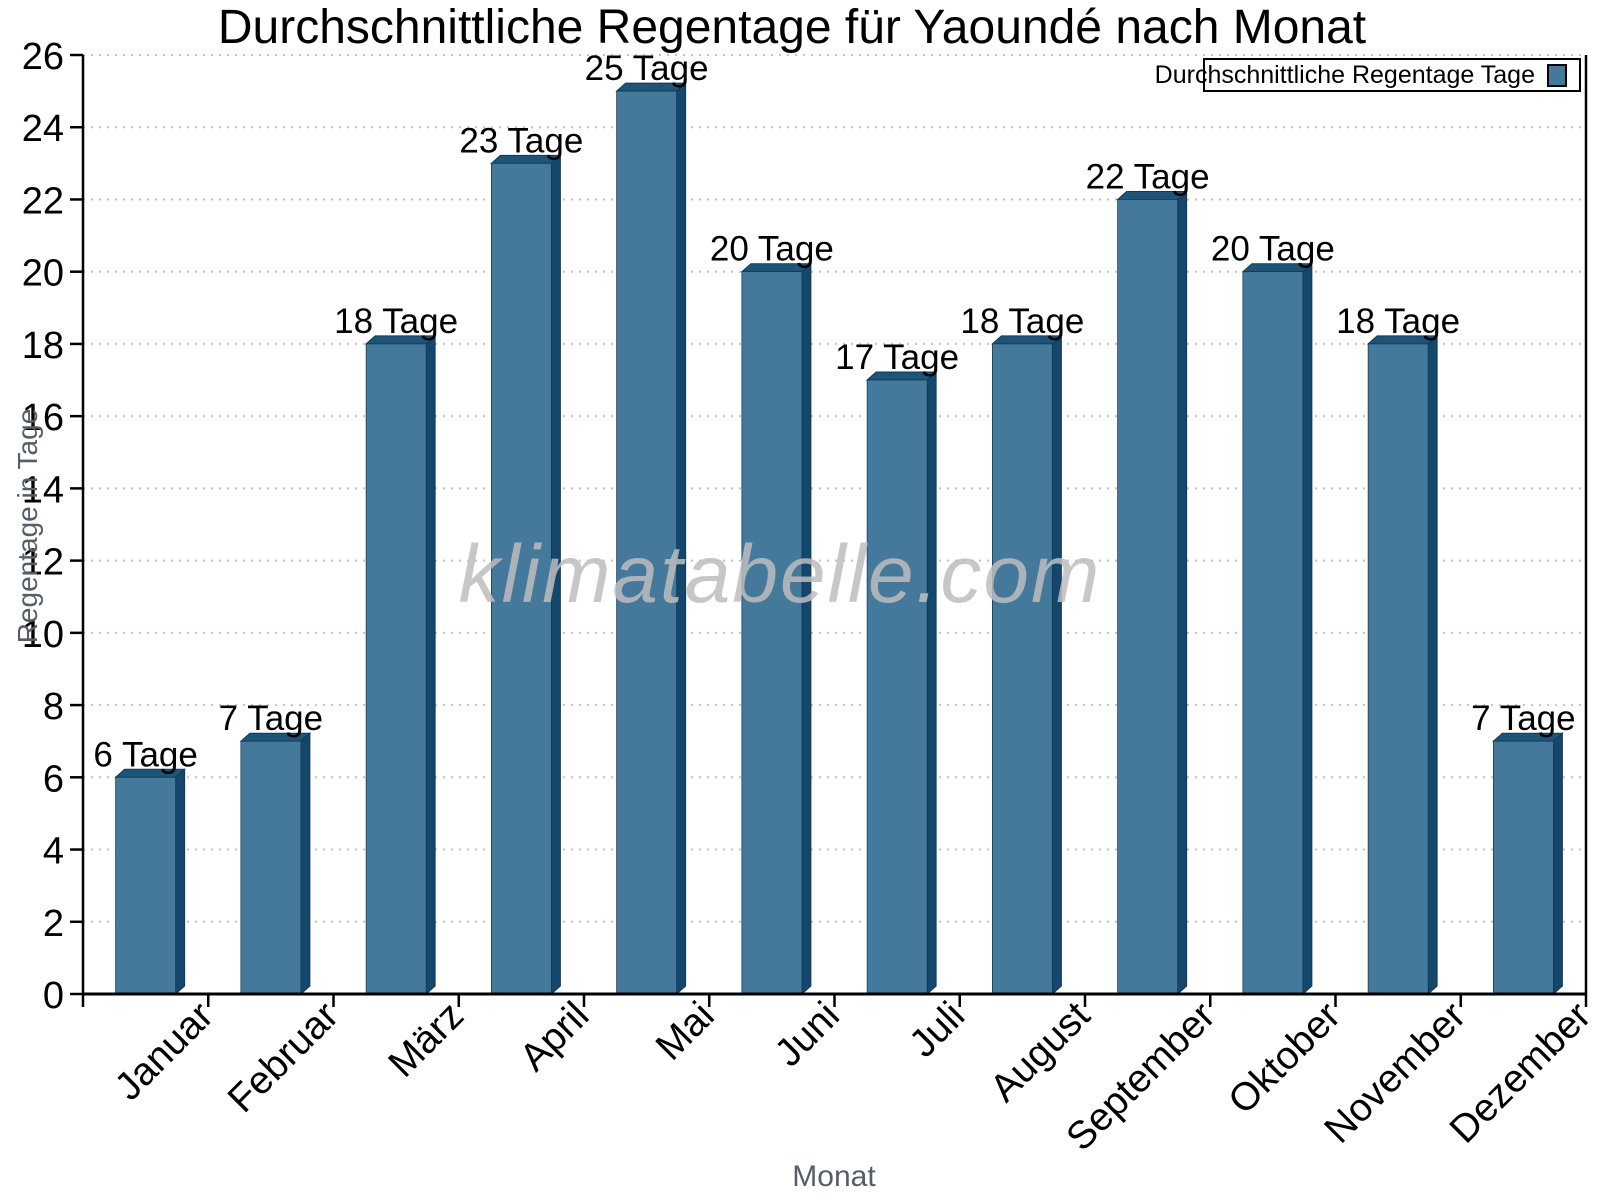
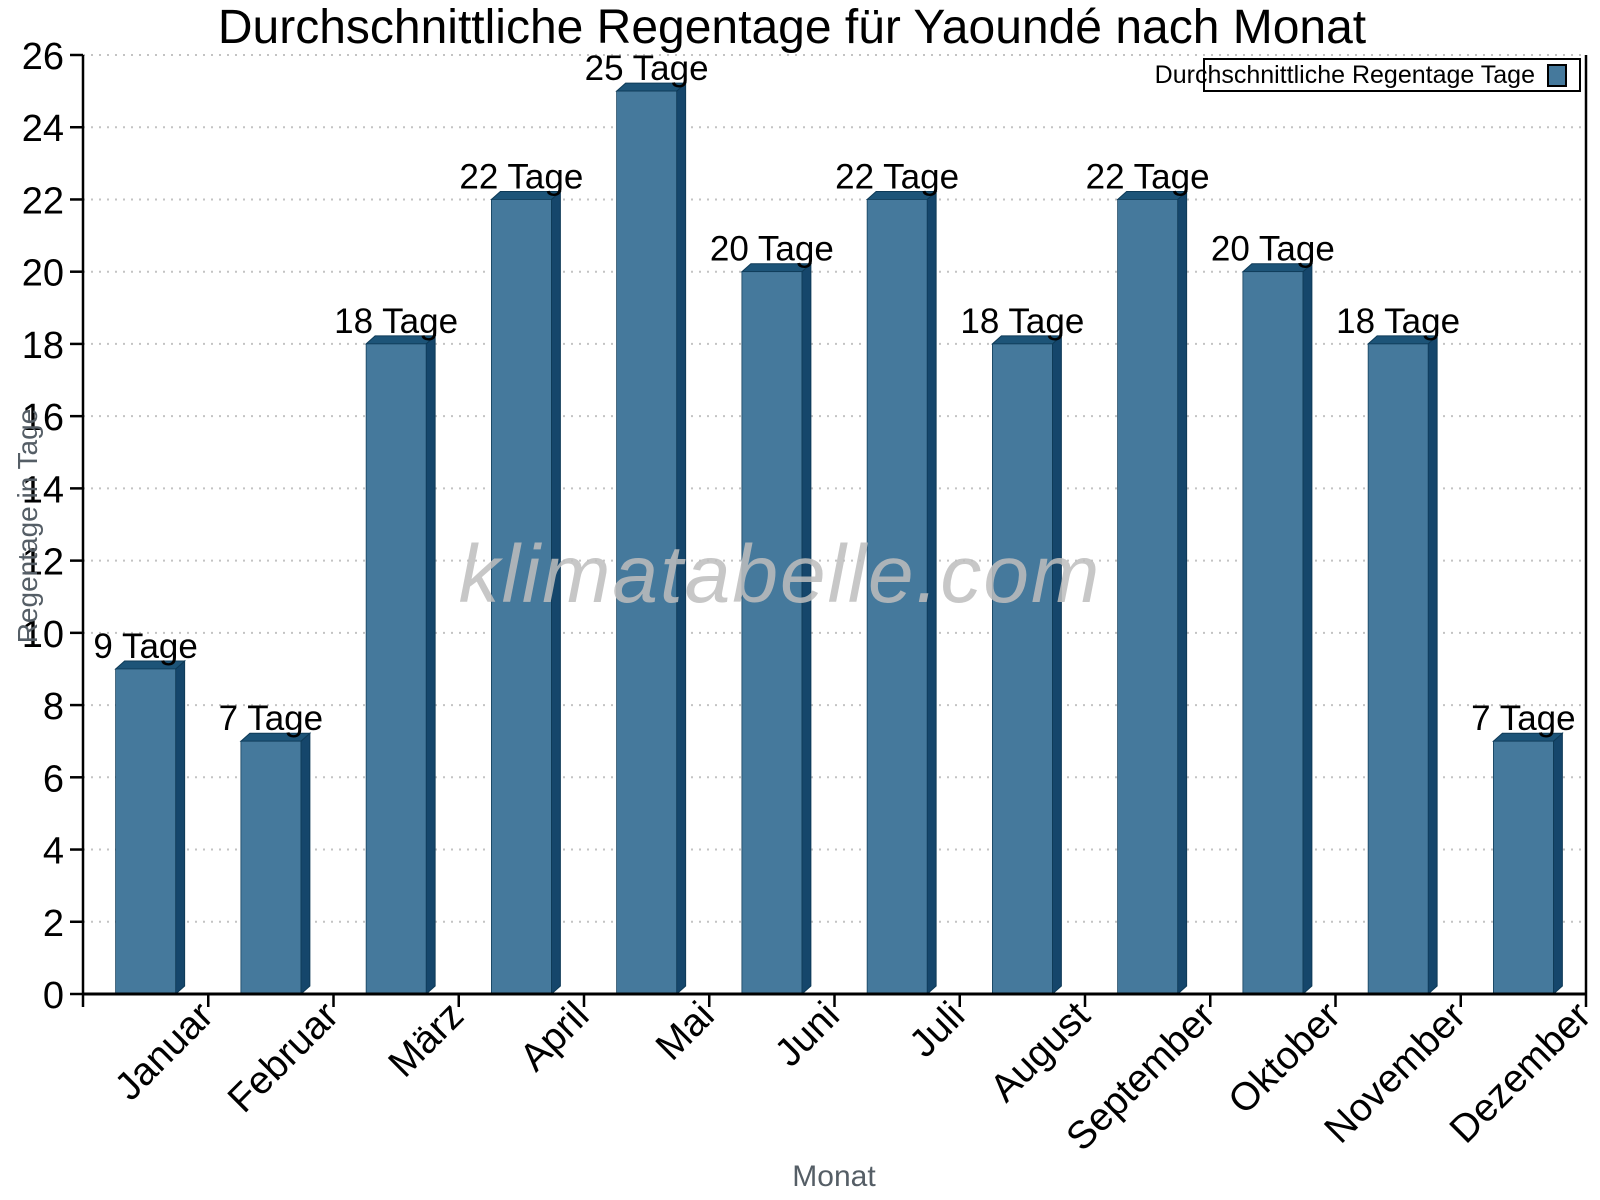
Januar: 6 -> 9
April: 23 -> 22
Juli: 17 -> 22
